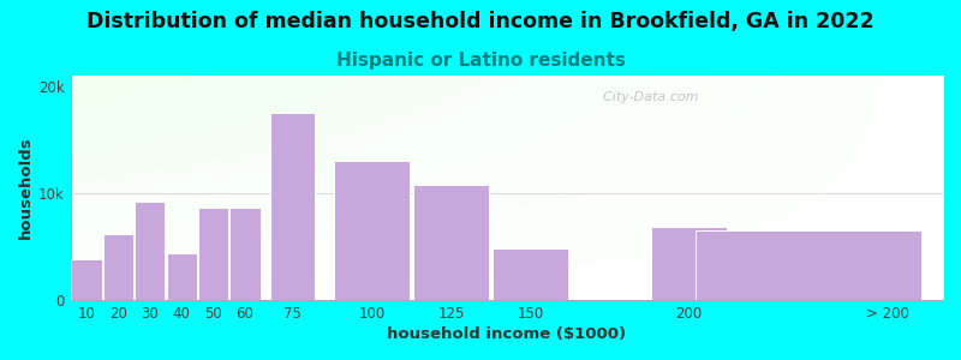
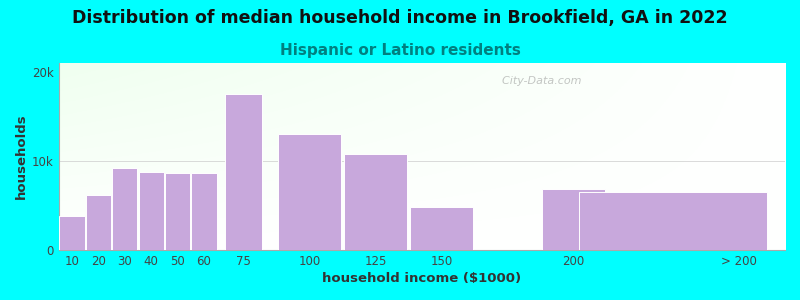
40: 4.4k -> 8.8k
